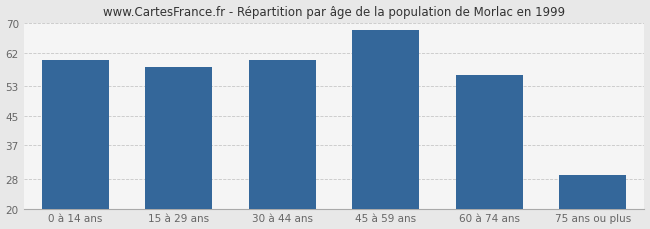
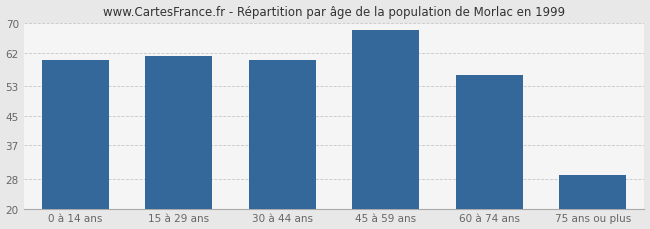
15 à 29 ans: 58 -> 61
